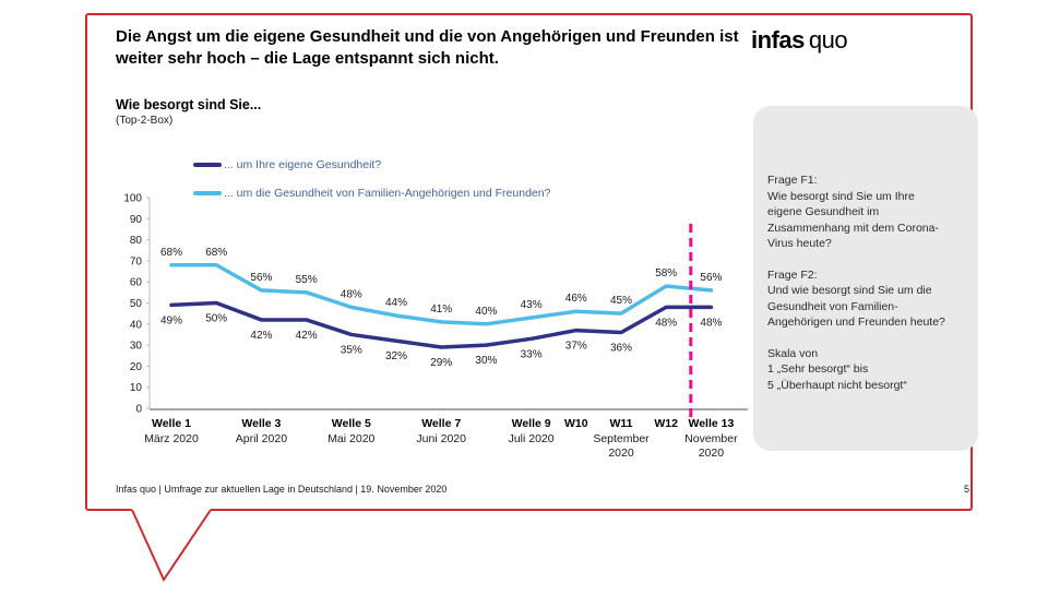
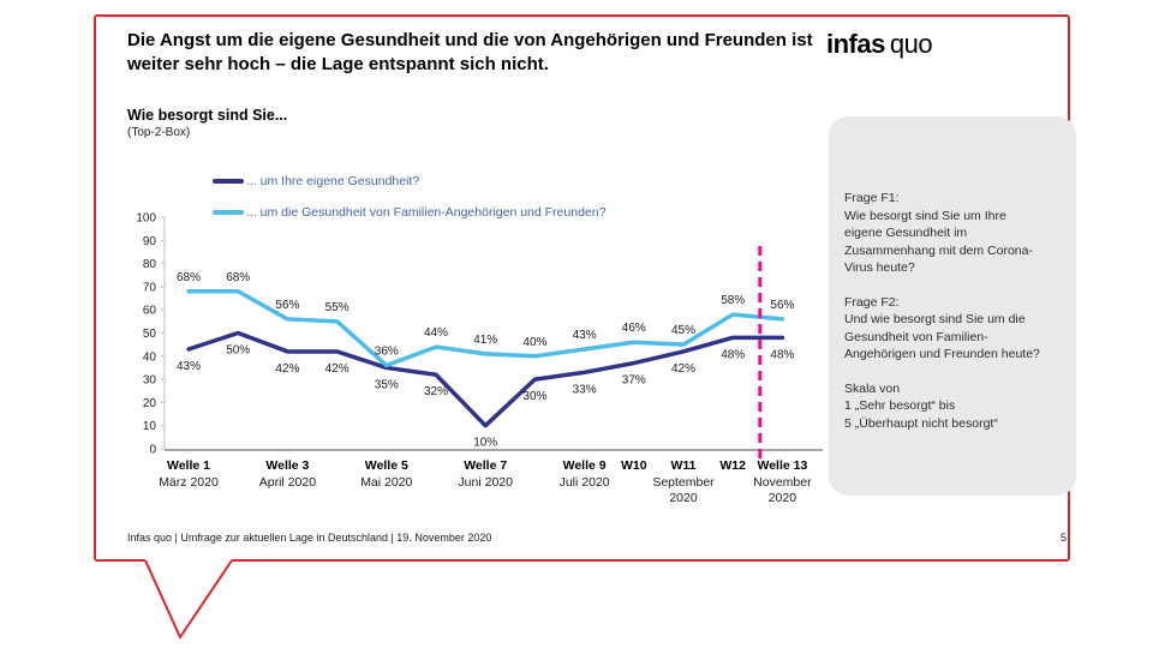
... um Ihre eigene Gesundheit?/Welle 1: 49% -> 43%
... um die Gesundheit von Familien-Angehörigen und Freunden?/Welle 5: 48% -> 36%
... um Ihre eigene Gesundheit?/Welle 7: 29% -> 10%
... um Ihre eigene Gesundheit?/W11: 36% -> 42%
